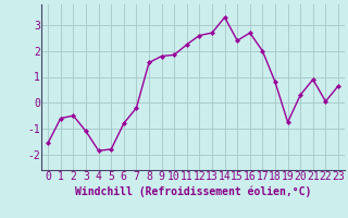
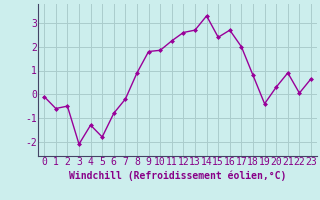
0: -1.55 -> -0.10
3: -1.10 -> -2.10
4: -1.85 -> -1.30
8: 1.55 -> 0.90
19: -0.75 -> -0.40
